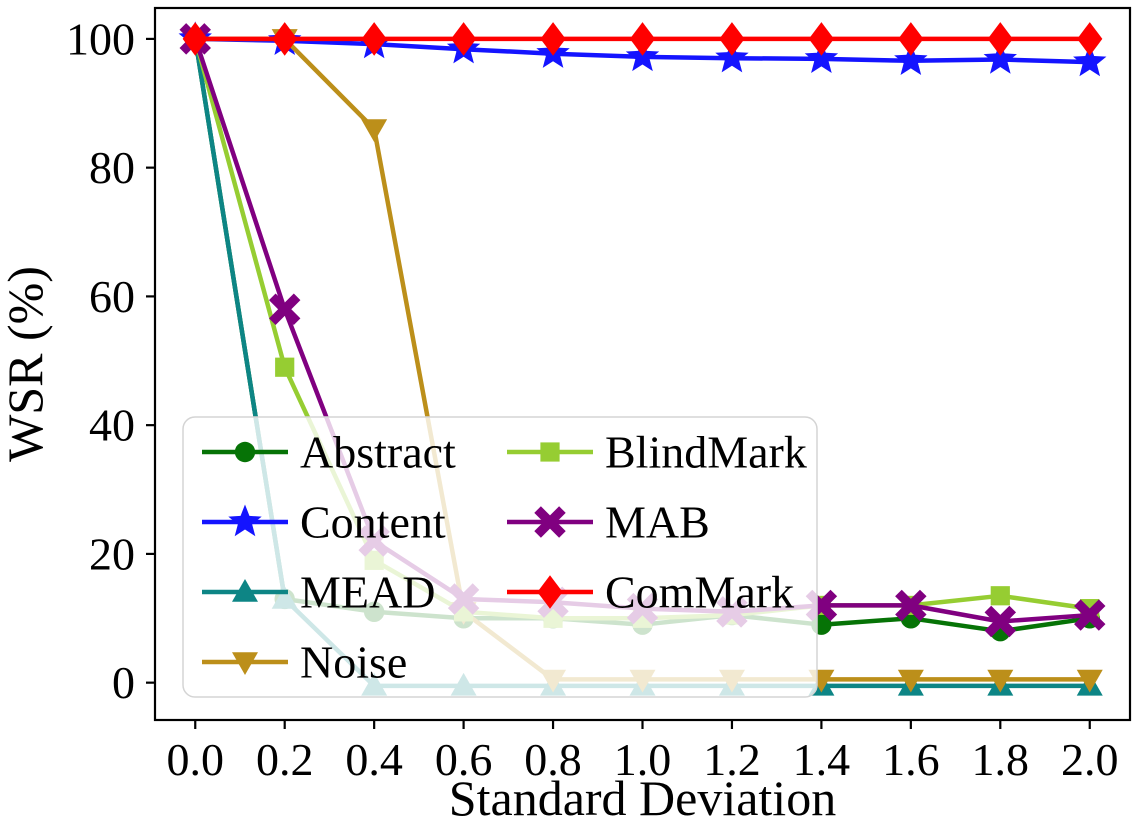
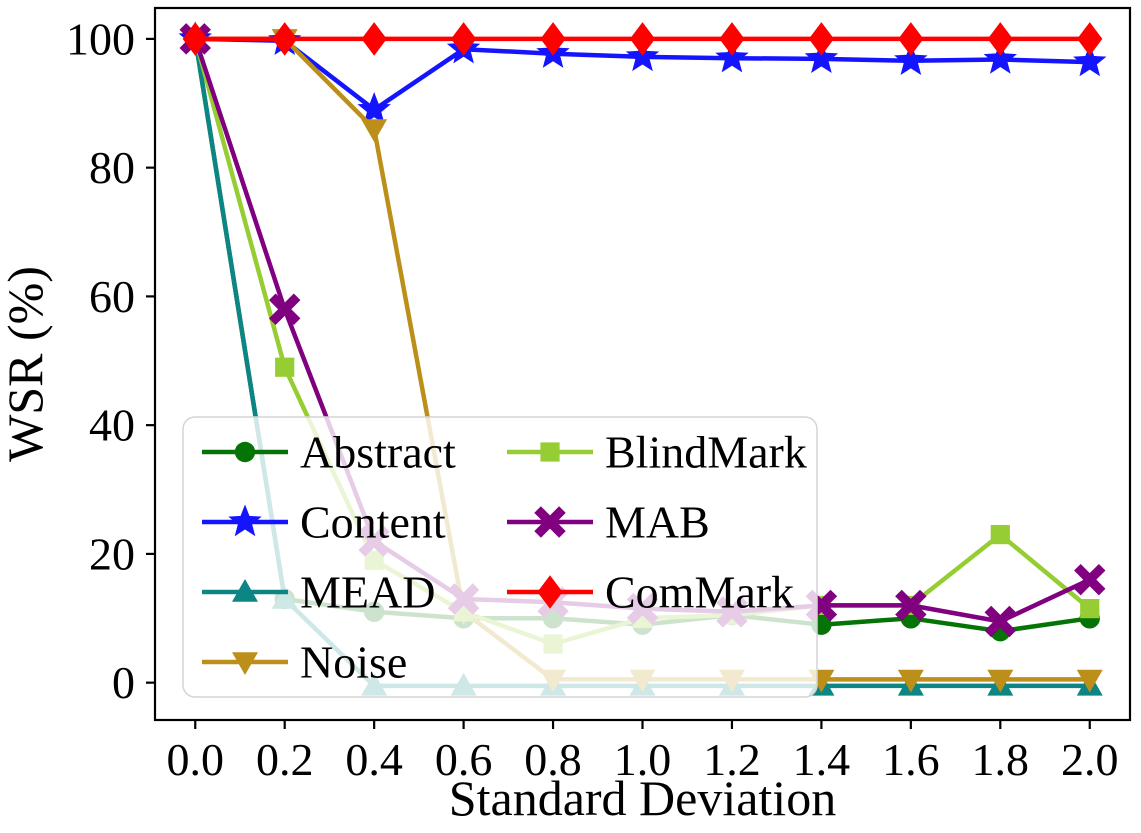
Content/0.4: 99 -> 89
BlindMark/0.8: 10 -> 6
BlindMark/1.8: 14 -> 23
MAB/2.0: 10 -> 16
